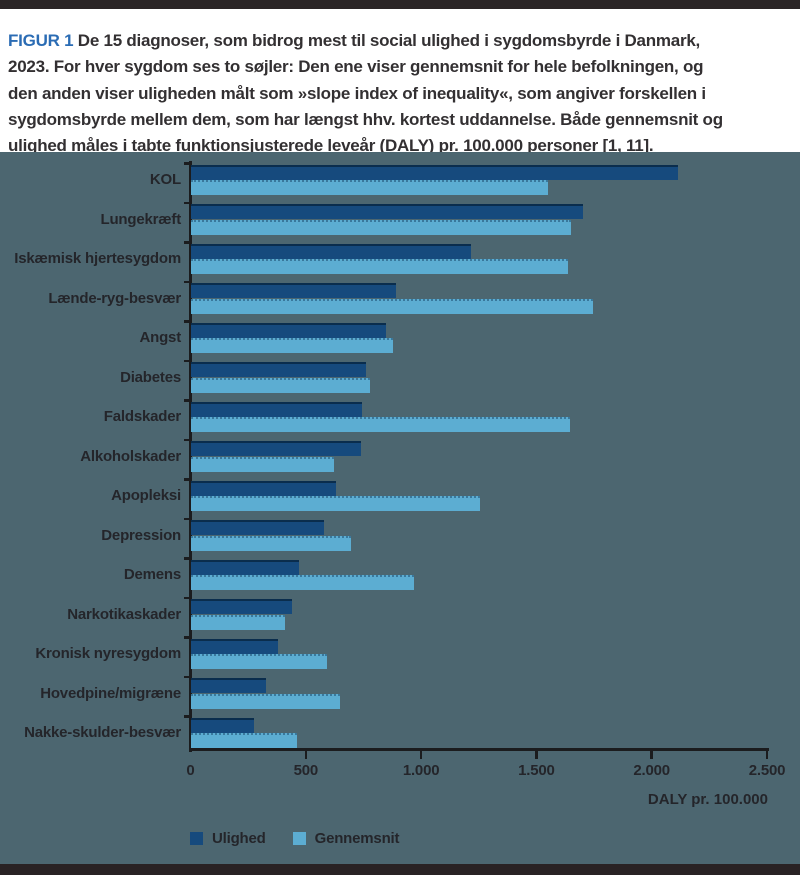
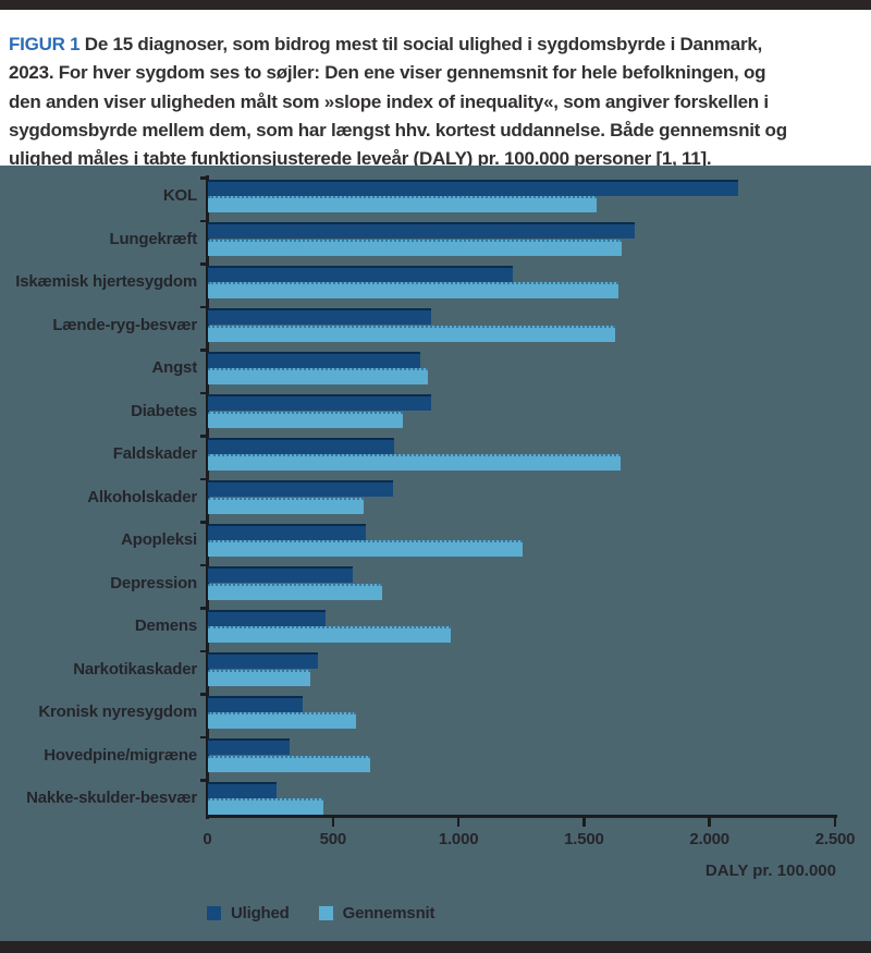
Gennemsnit/Lænde-ryg-besvær: 1740 -> 1620
Ulighed/Diabetes: 760 -> 890
